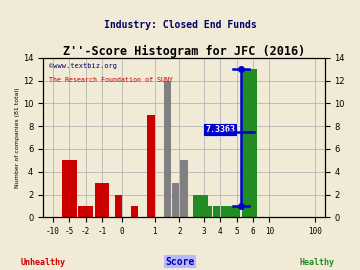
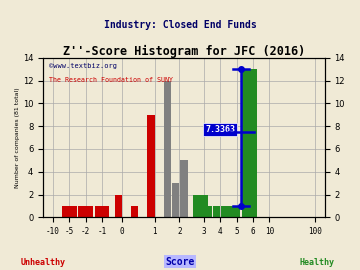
-5: 5 -> 1
-1: 3 -> 1
